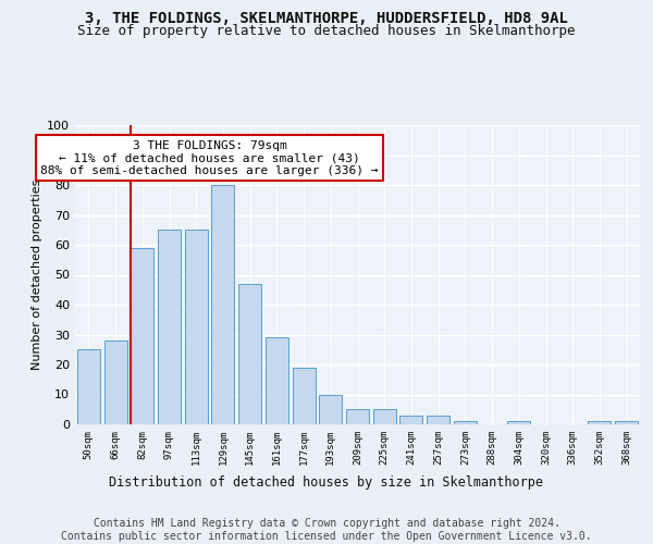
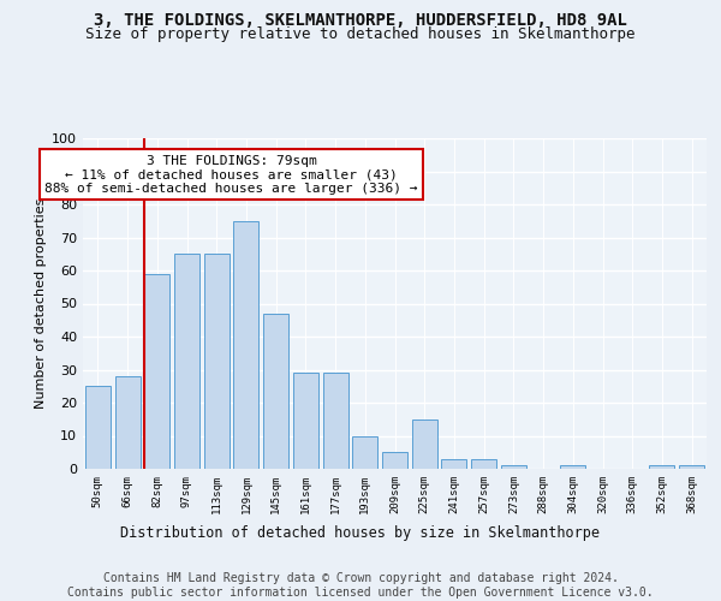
129sqm: 80 -> 75
177sqm: 19 -> 29
225sqm: 5 -> 15
